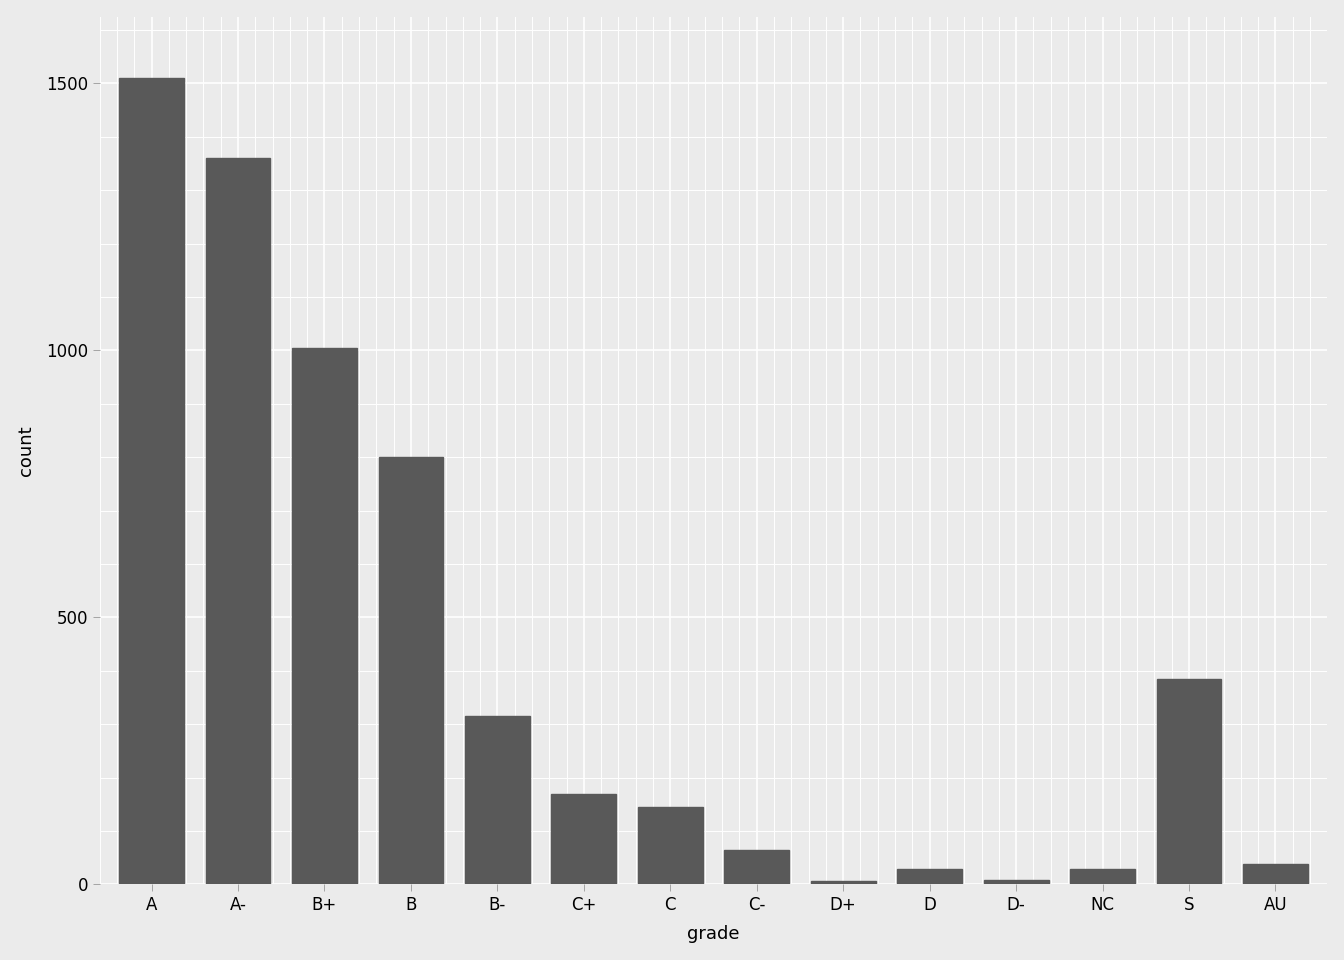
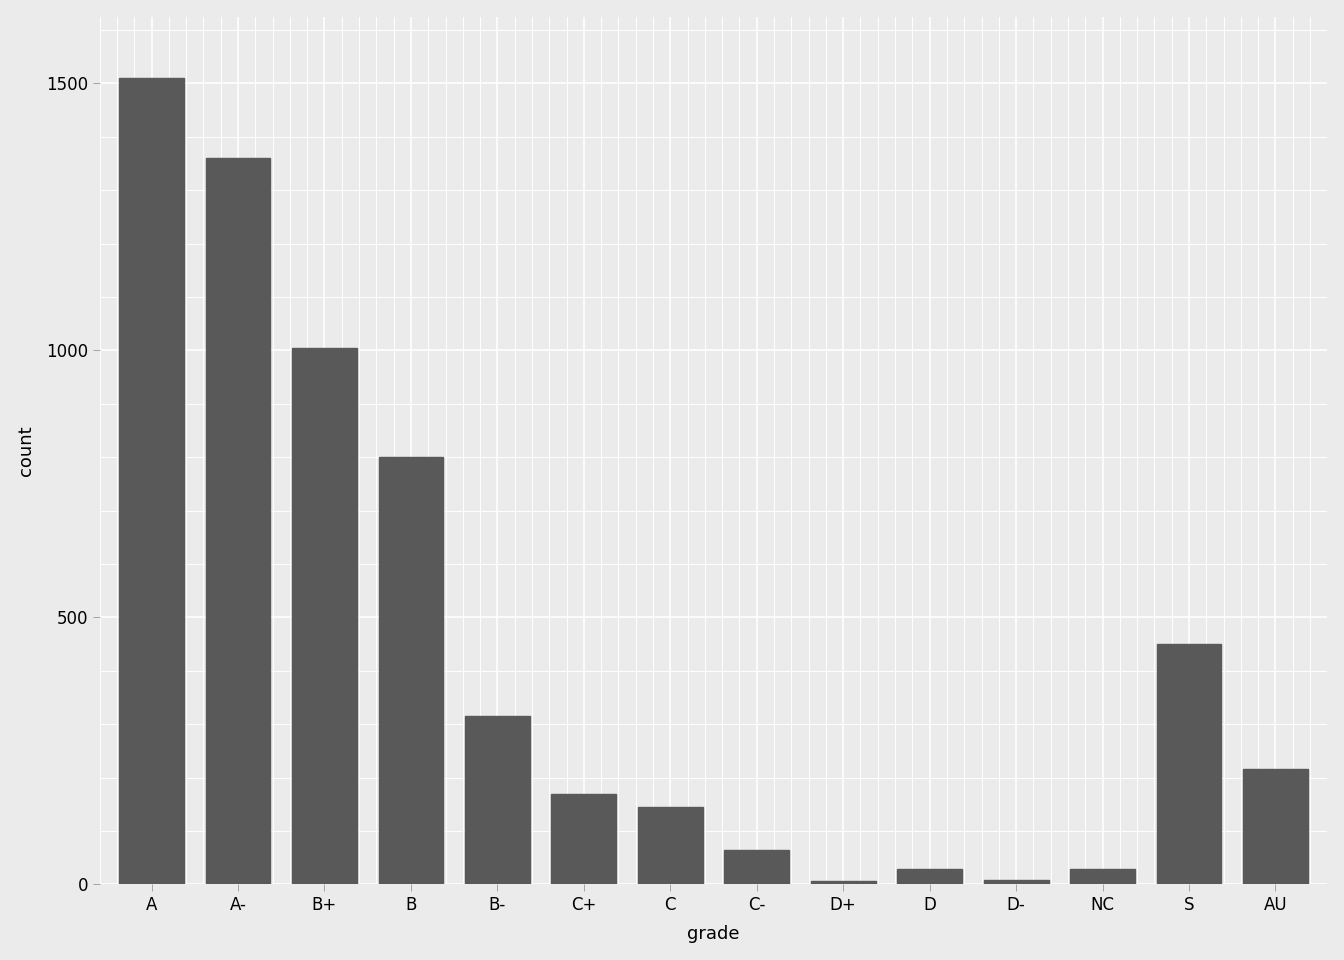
S: 385 -> 450
AU: 38 -> 216
